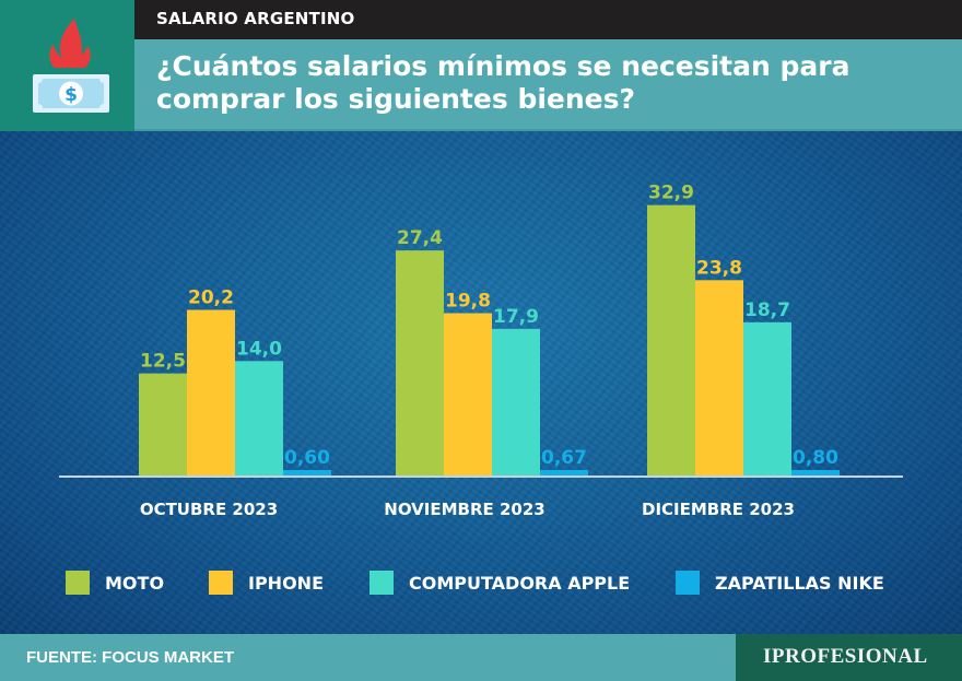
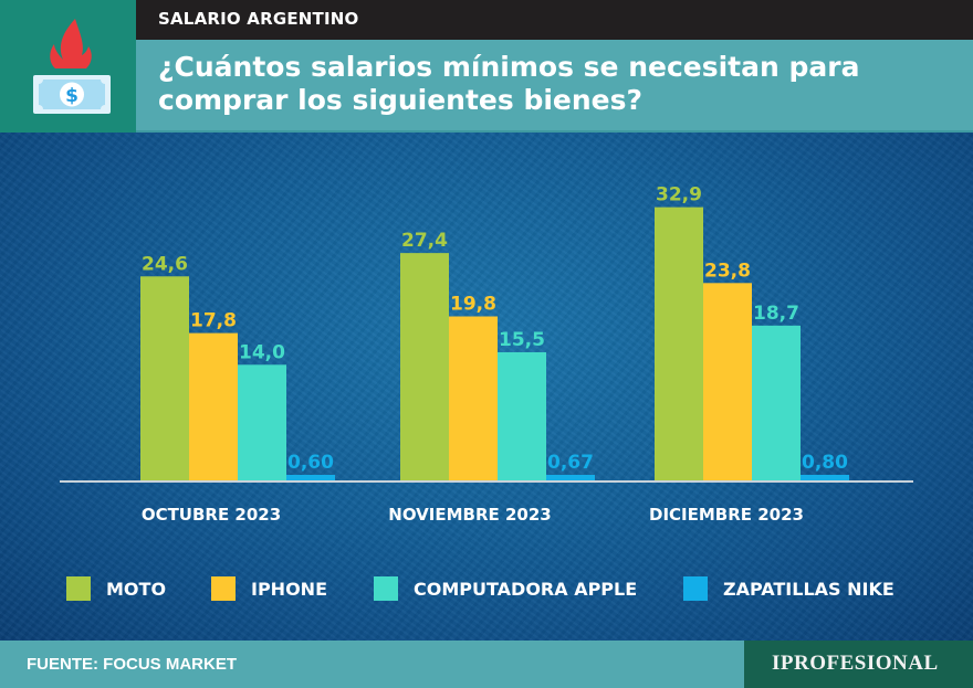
MOTO/OCTUBRE 2023: 12,5 -> 24,6
IPHONE/OCTUBRE 2023: 20,2 -> 17,8
COMPUTADORA APPLE/NOVIEMBRE 2023: 17,9 -> 15,5
